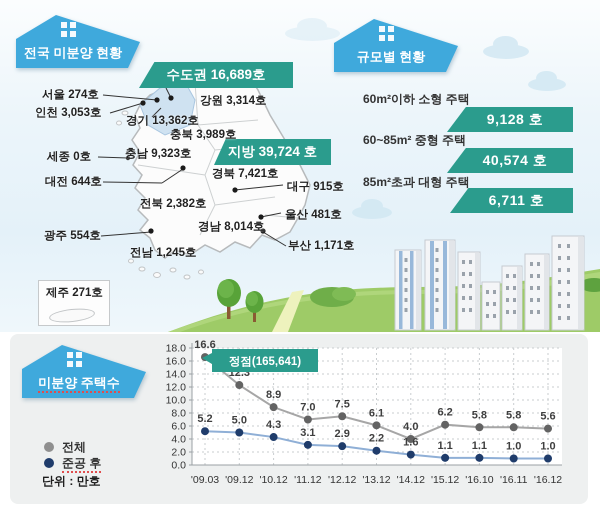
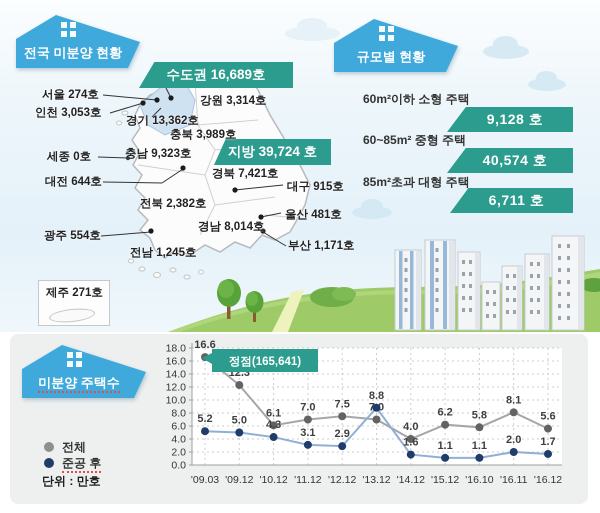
전체/'10.12: 8.9 -> 6.1
전체/'13.12: 6.1 -> 7.0
준공 후/'13.12: 2.2 -> 8.8
전체/'16.11: 5.8 -> 8.1
준공 후/'16.11: 1.0 -> 2.0
준공 후/'16.12: 1.0 -> 1.7
